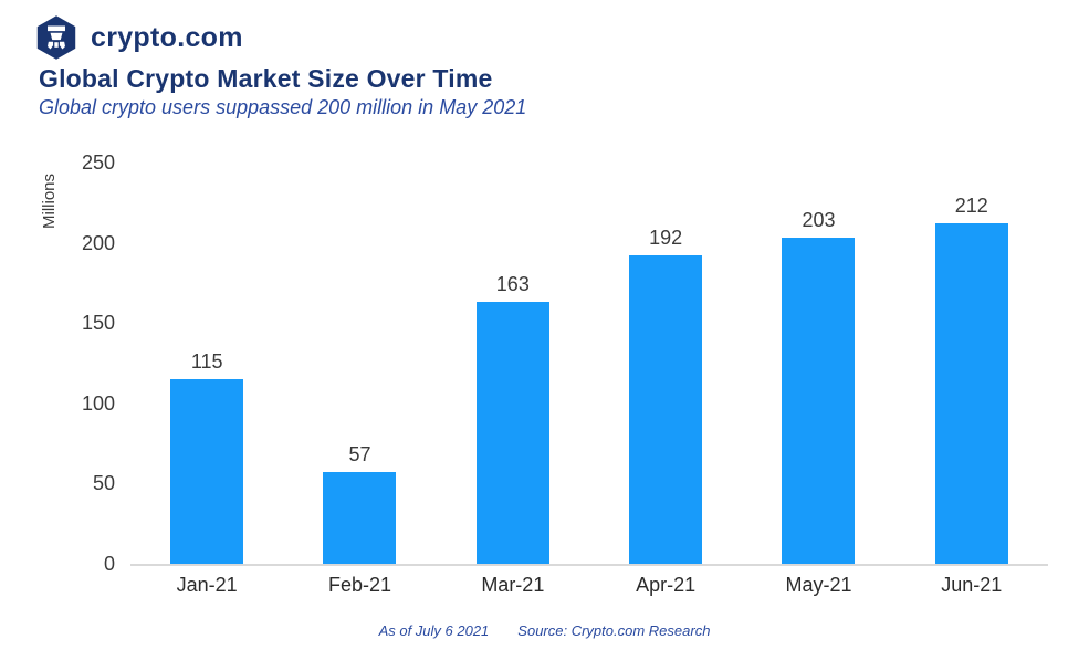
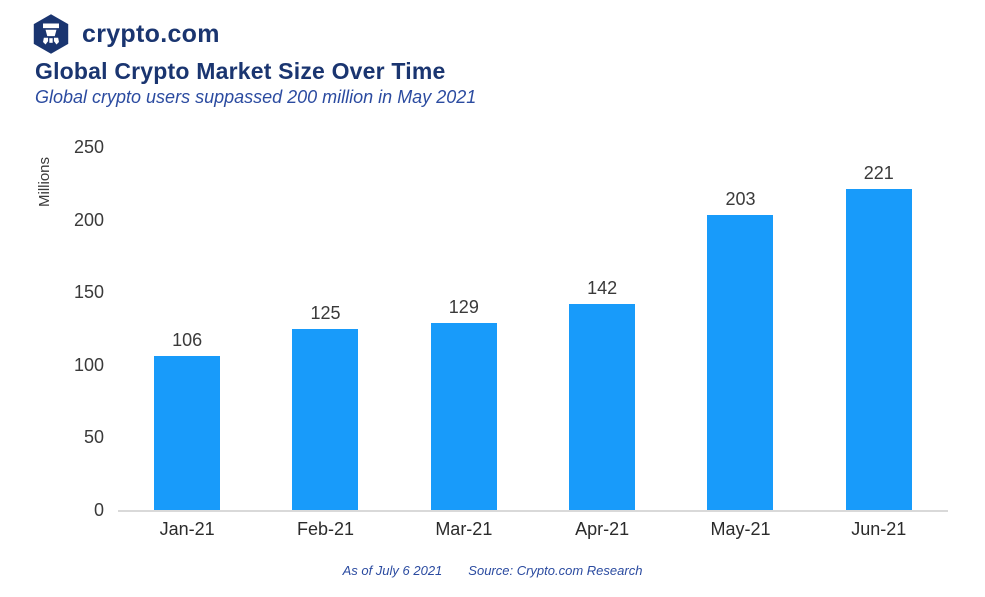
Jan-21: 115 -> 106
Feb-21: 57 -> 125
Mar-21: 163 -> 129
Apr-21: 192 -> 142
Jun-21: 212 -> 221
